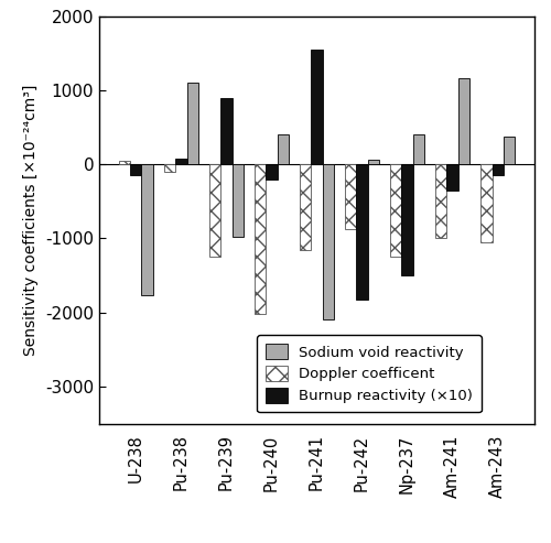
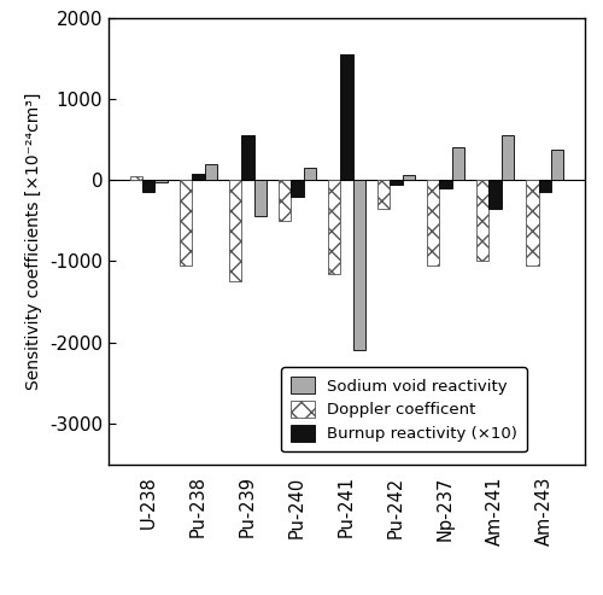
Sodium void reactivity/U-238: -1760 -> -30
Doppler coefficent/Pu-238: -100 -> -1050
Sodium void reactivity/Pu-238: 1100 -> 200
Burnup reactivity (×10)/Pu-239: 900 -> 550
Sodium void reactivity/Pu-239: -980 -> -450
Doppler coefficent/Pu-240: -2020 -> -500
Sodium void reactivity/Pu-240: 400 -> 150
Doppler coefficent/Pu-242: -880 -> -350
Burnup reactivity (×10)/Pu-242: -1820 -> -50
Doppler coefficent/Np-237: -1240 -> -1050
Burnup reactivity (×10)/Np-237: -1500 -> -100
Sodium void reactivity/Am-241: 1160 -> 550
